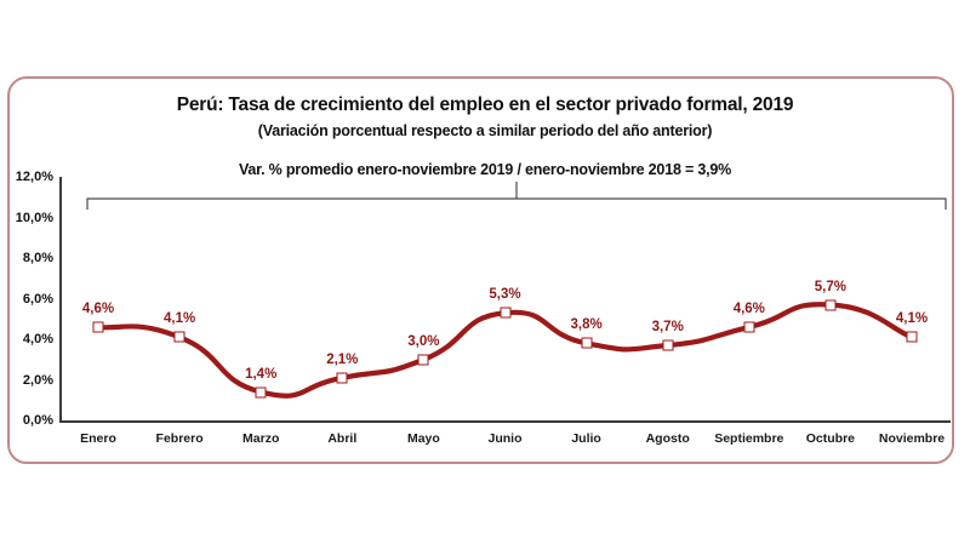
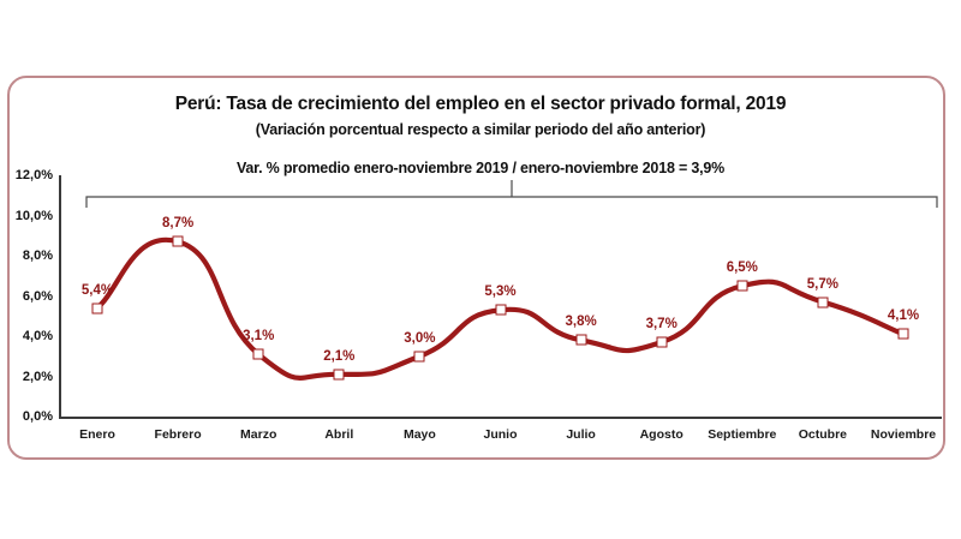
Enero: 4,6% -> 5,4%
Febrero: 4,1% -> 8,7%
Marzo: 1,4% -> 3,1%
Septiembre: 4,6% -> 6,5%
